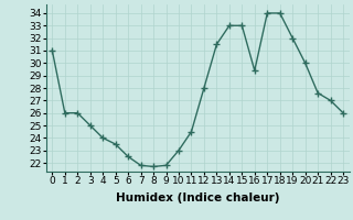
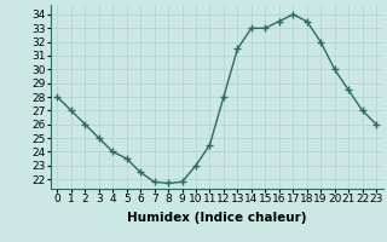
0: 31.0 -> 28.0
1: 26.0 -> 27.0
16: 29.4 -> 33.5
18: 34.0 -> 33.5
21: 27.6 -> 28.5
